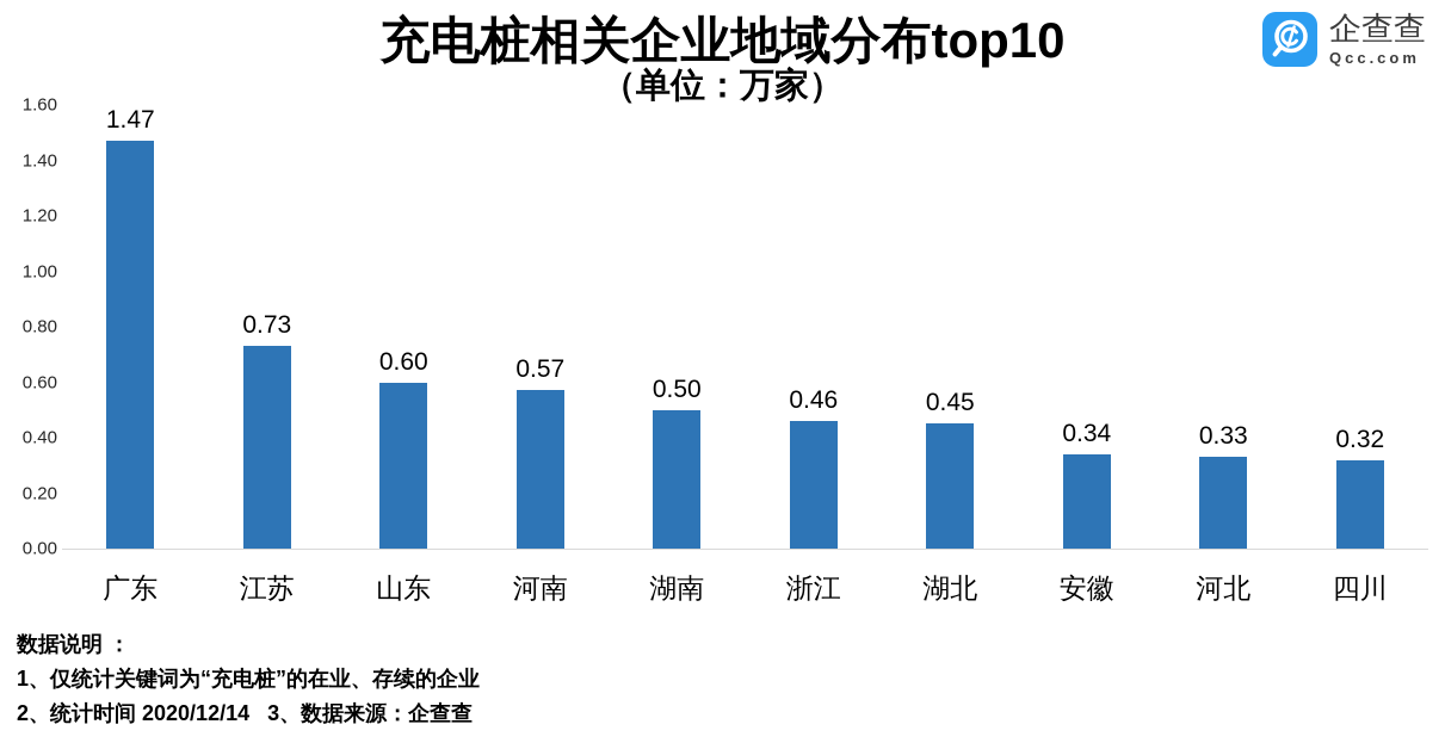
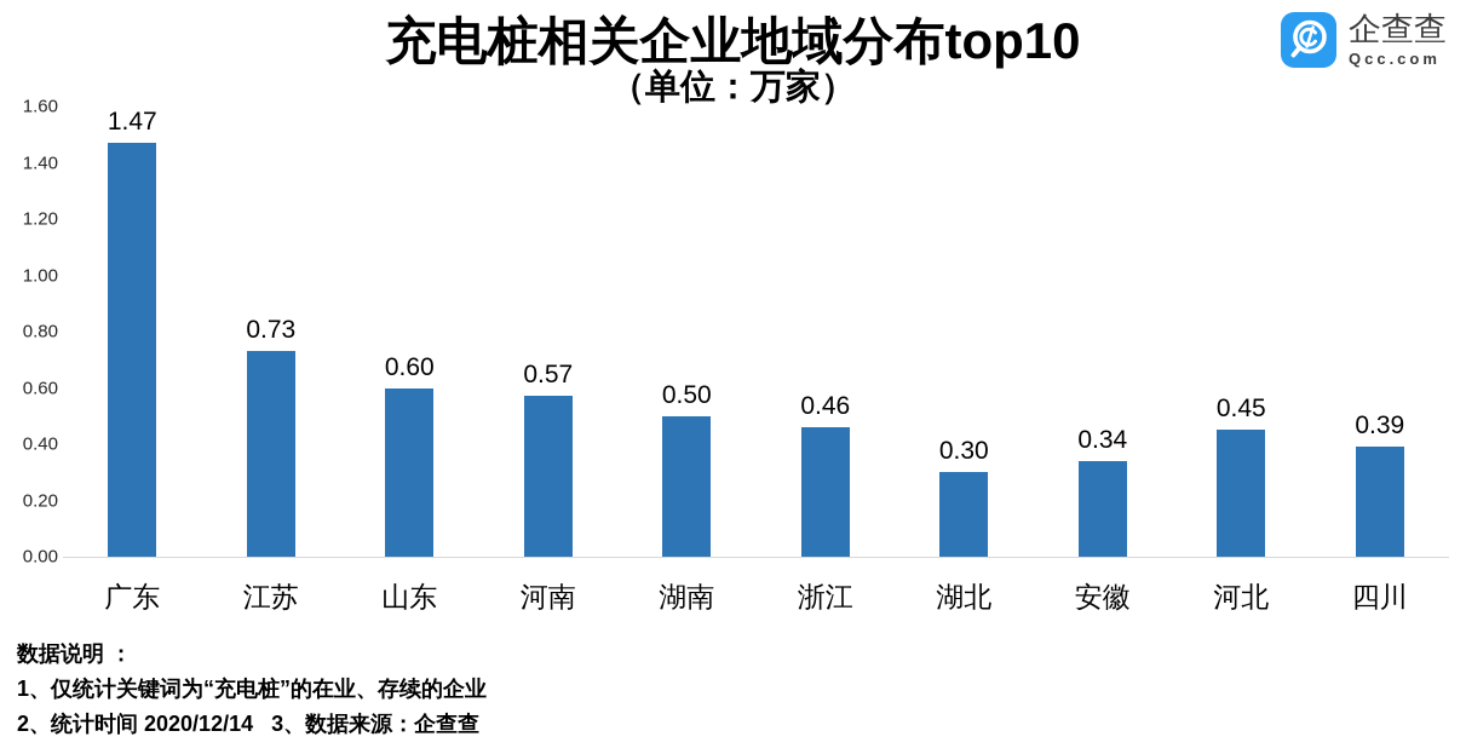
湖北: 0.45 -> 0.30
河北: 0.33 -> 0.45
四川: 0.32 -> 0.39
